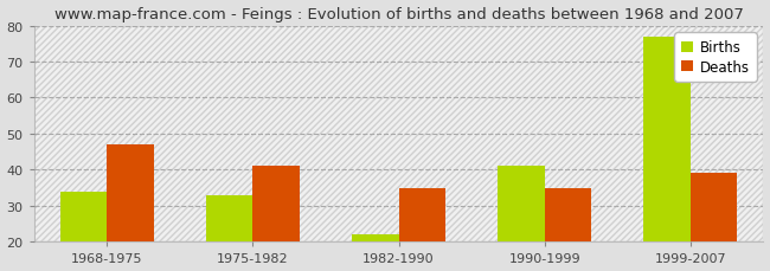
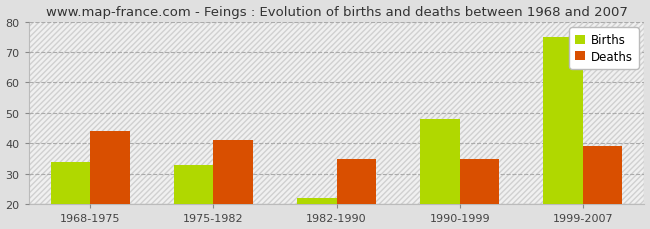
Deaths/1968-1975: 47 -> 44
Births/1990-1999: 41 -> 48
Births/1999-2007: 77 -> 75
